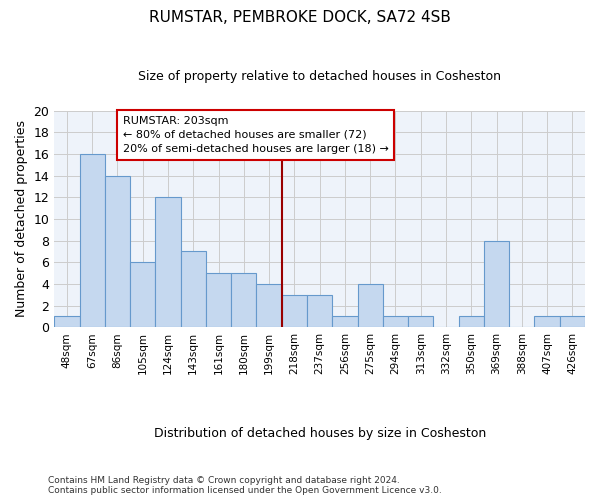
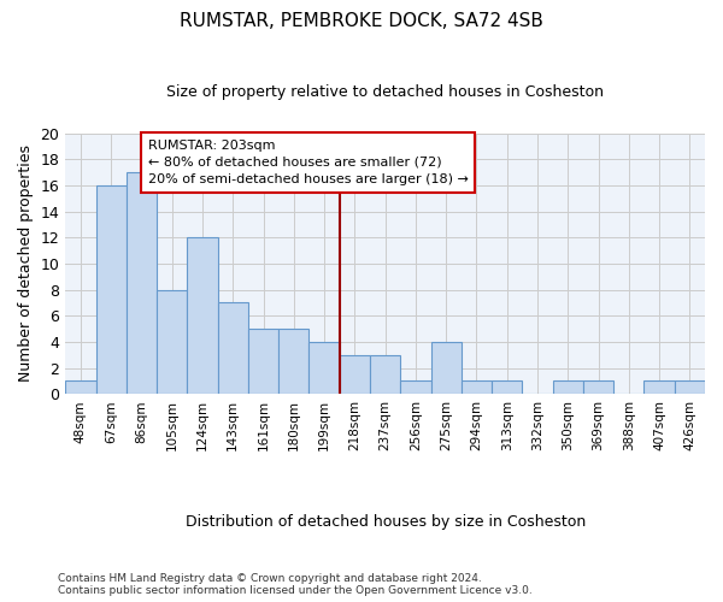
86sqm: 14 -> 17
105sqm: 6 -> 8
369sqm: 8 -> 1
